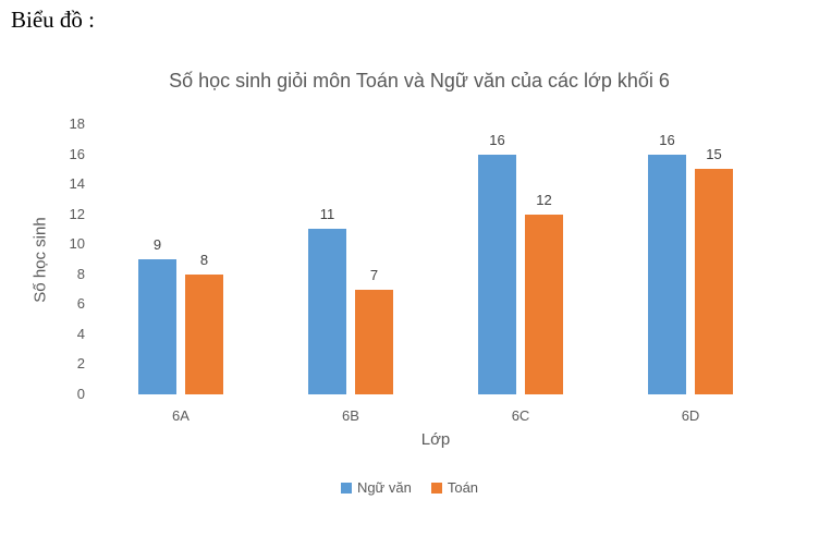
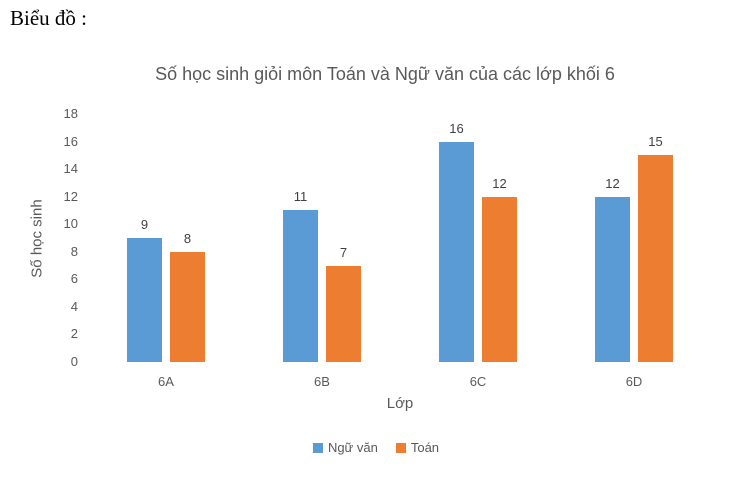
Ngữ văn/6D: 16 -> 12
